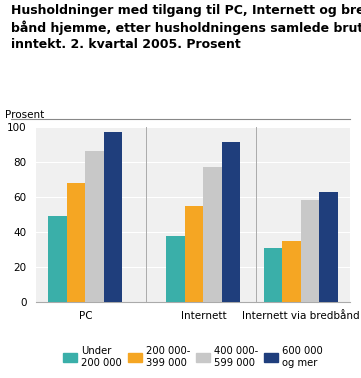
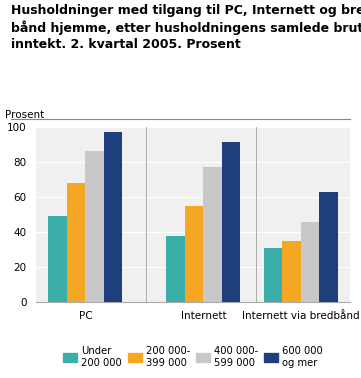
400 000- 599 000/Internett via bredbånd: 58 -> 46
